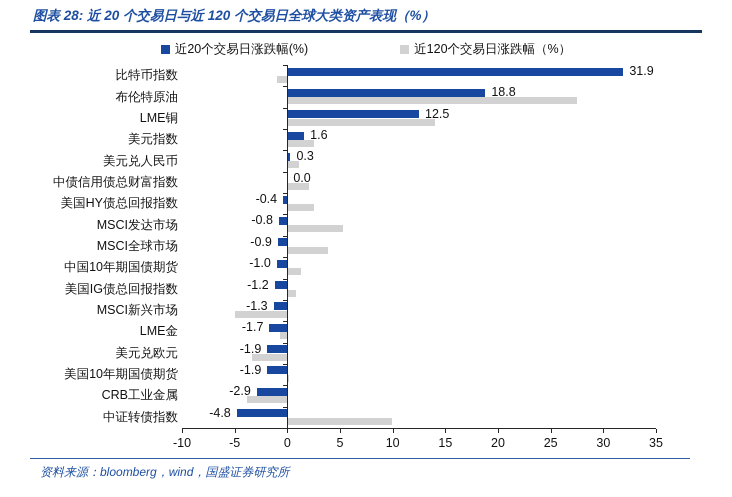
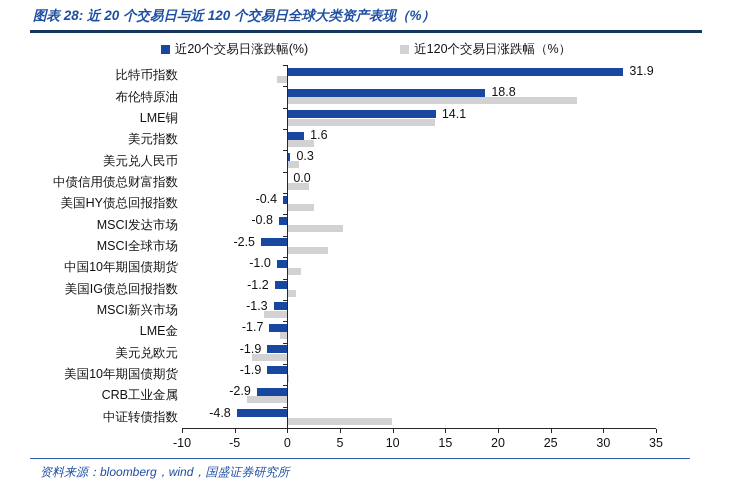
近20个交易日涨跌幅(%)/LME铜: 12.5 -> 14.1
近20个交易日涨跌幅(%)/MSCI全球市场: -0.9 -> -2.5
近120个交易日涨跌幅（%）/MSCI新兴市场: -5.0 -> -2.2
